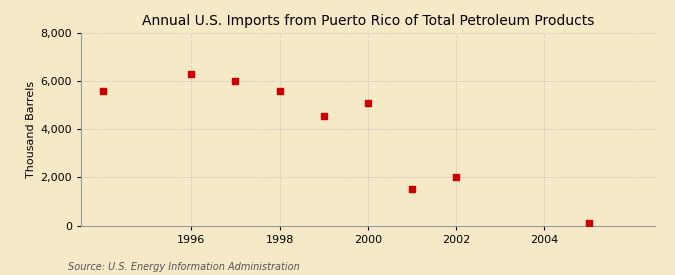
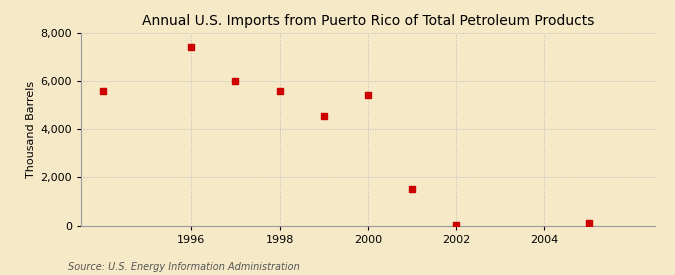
1996: 6,300 -> 7,420
2000: 5,100 -> 5,410
2002: 2,000 -> 30
